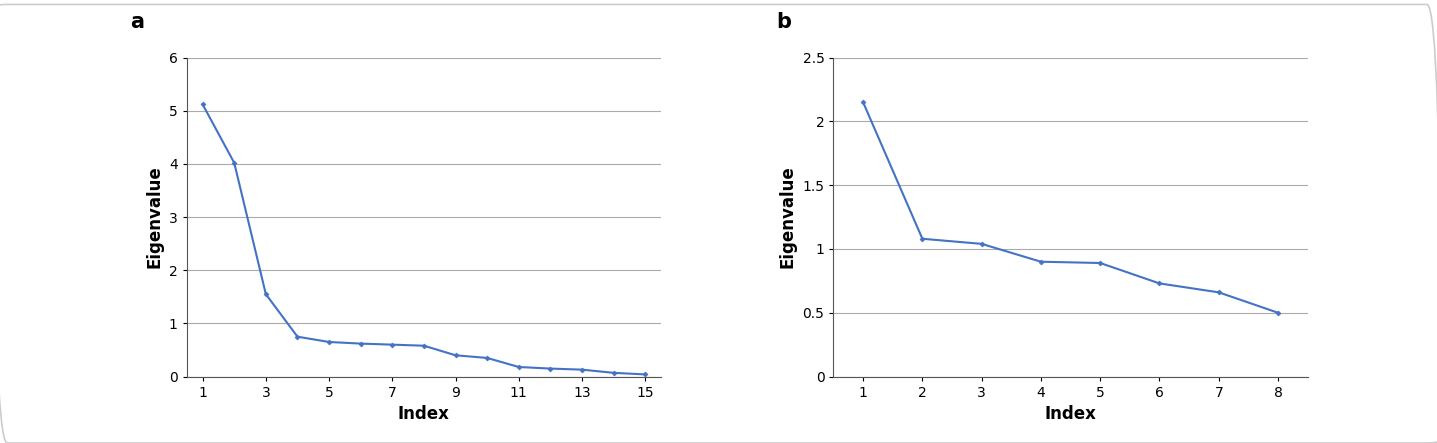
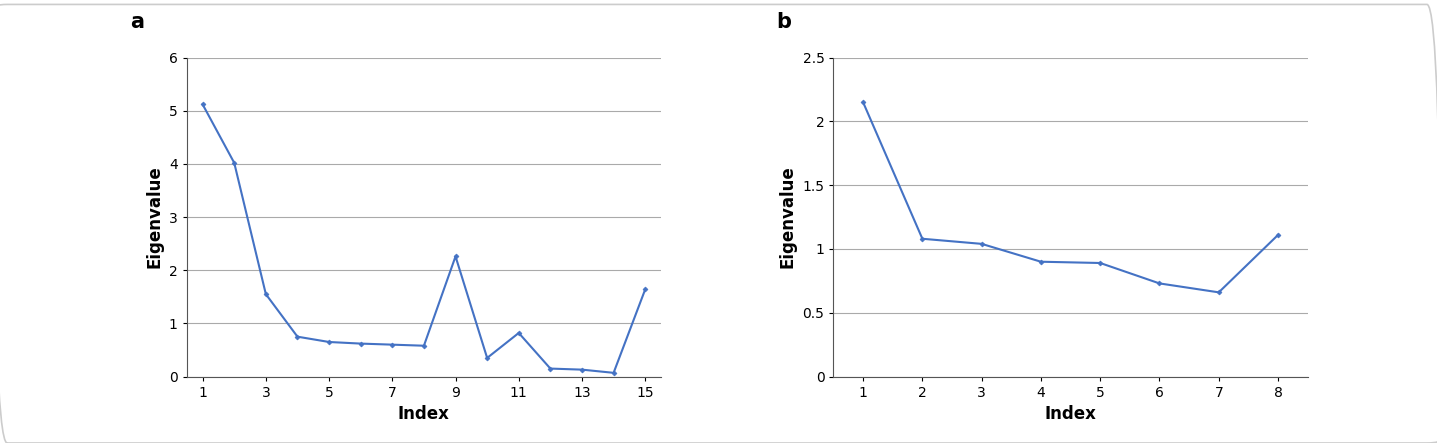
9: 0.40 -> 2.26
11: 0.18 -> 0.82
15: 0.04 -> 1.64
8: 0.50 -> 1.11
